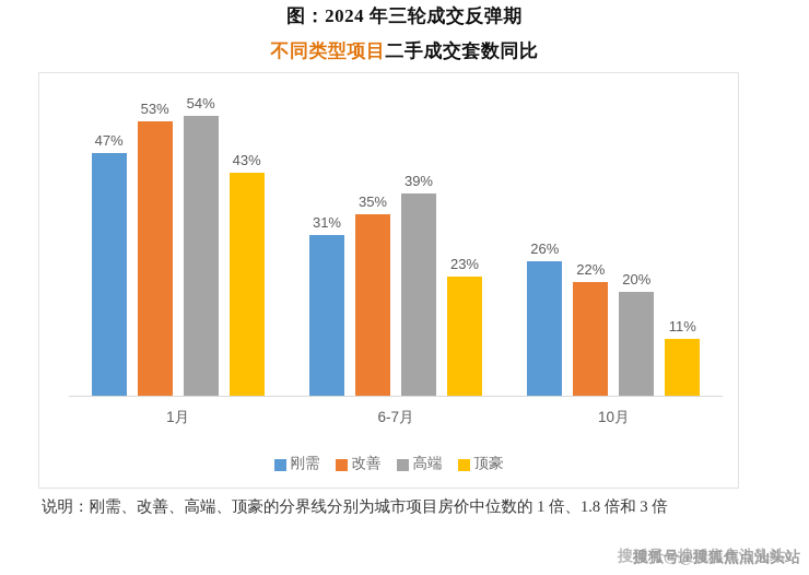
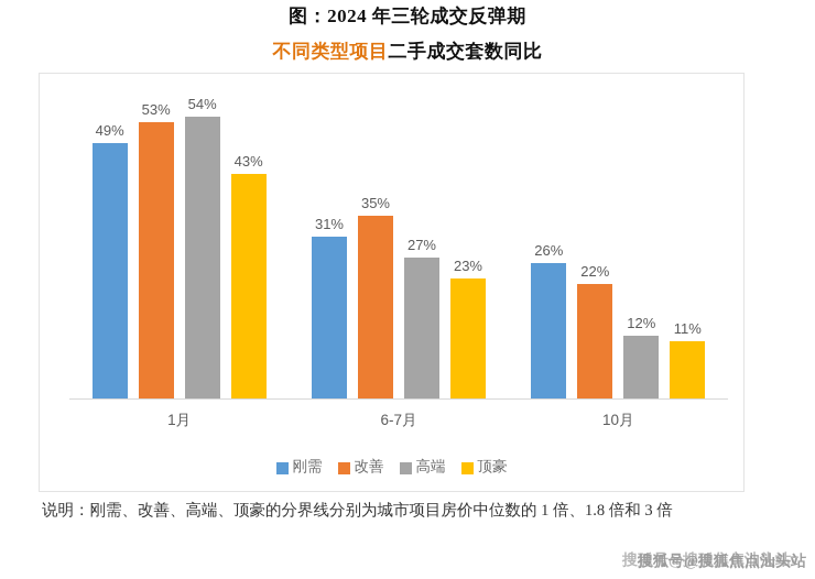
刚需/1月: 47% -> 49%
高端/6-7月: 39% -> 27%
高端/10月: 20% -> 12%
